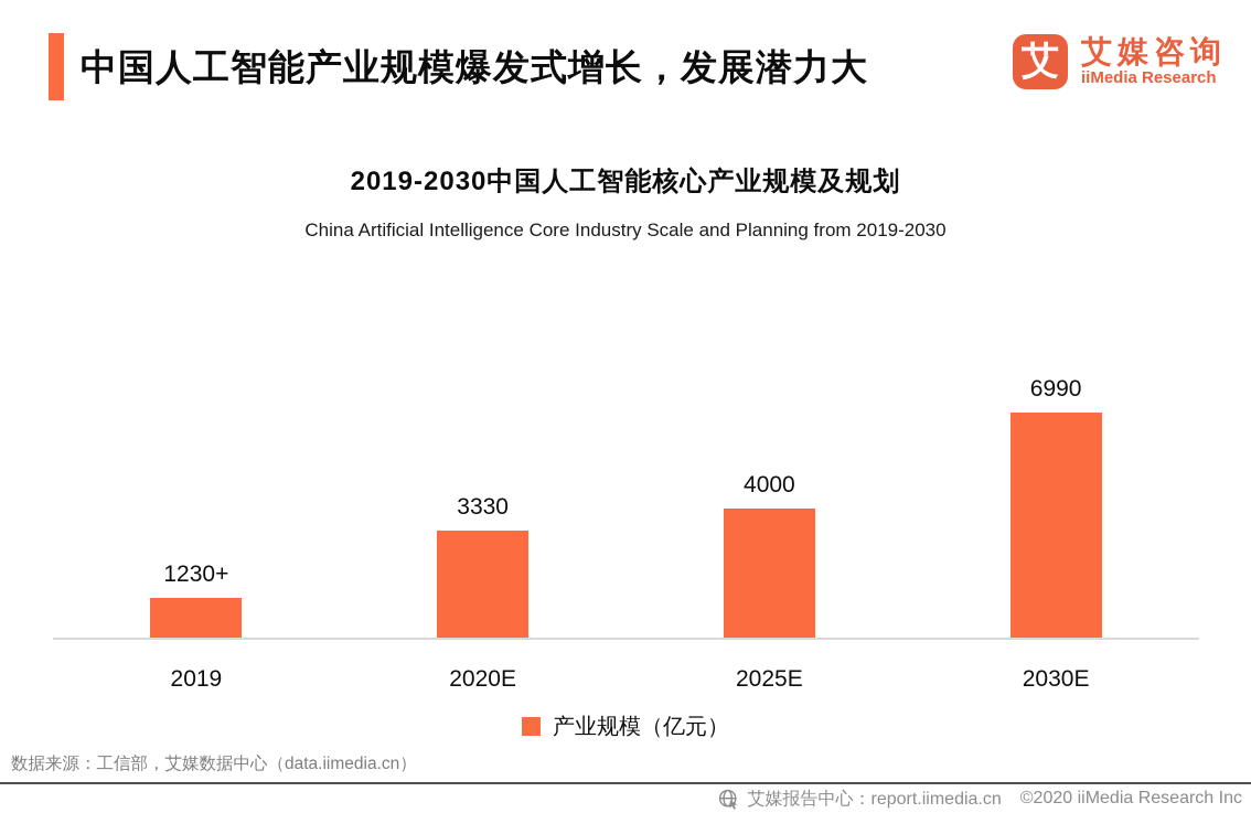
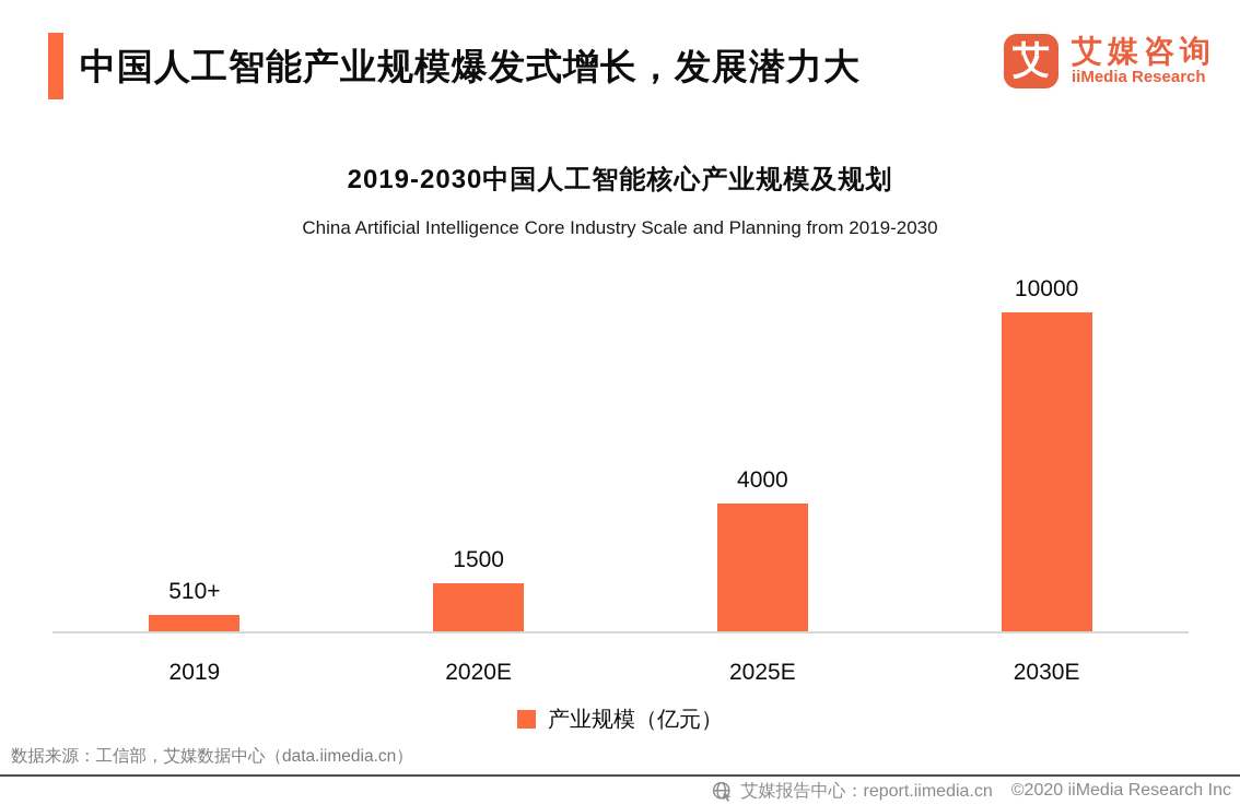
2019: 1230 -> 510
2020E: 3330 -> 1500
2030E: 6990 -> 10000
